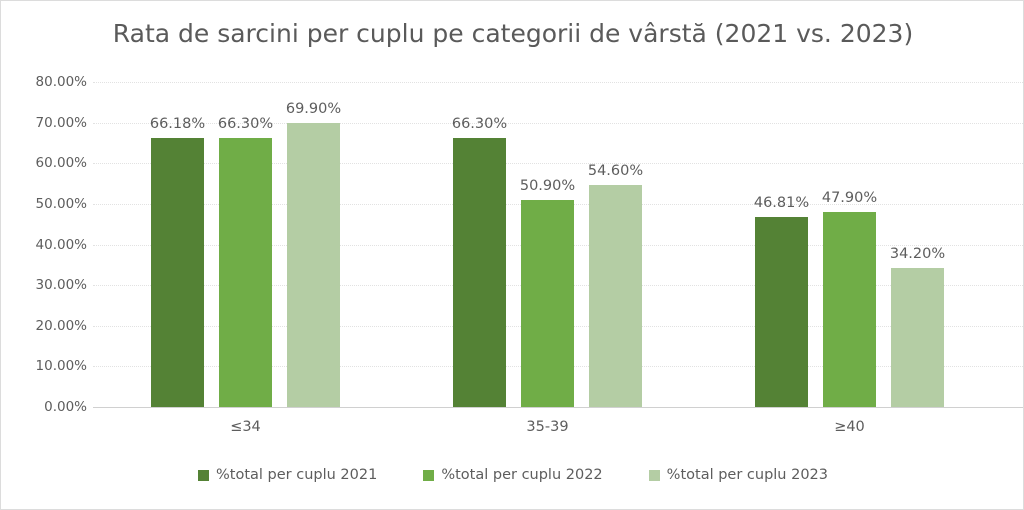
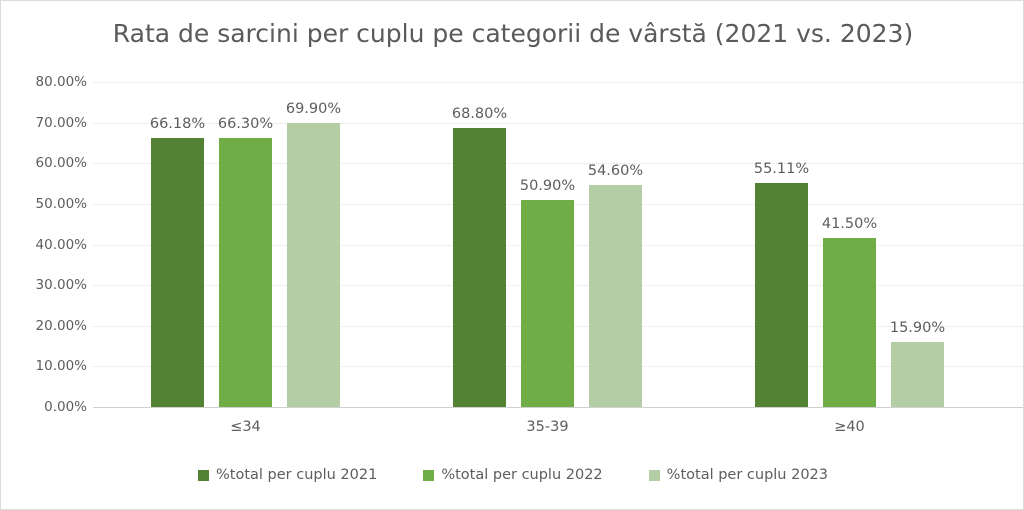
%total per cuplu 2021/35-39: 66.30% -> 68.80%
%total per cuplu 2021/≥40: 46.81% -> 55.11%
%total per cuplu 2022/≥40: 47.90% -> 41.50%
%total per cuplu 2023/≥40: 34.20% -> 15.90%
